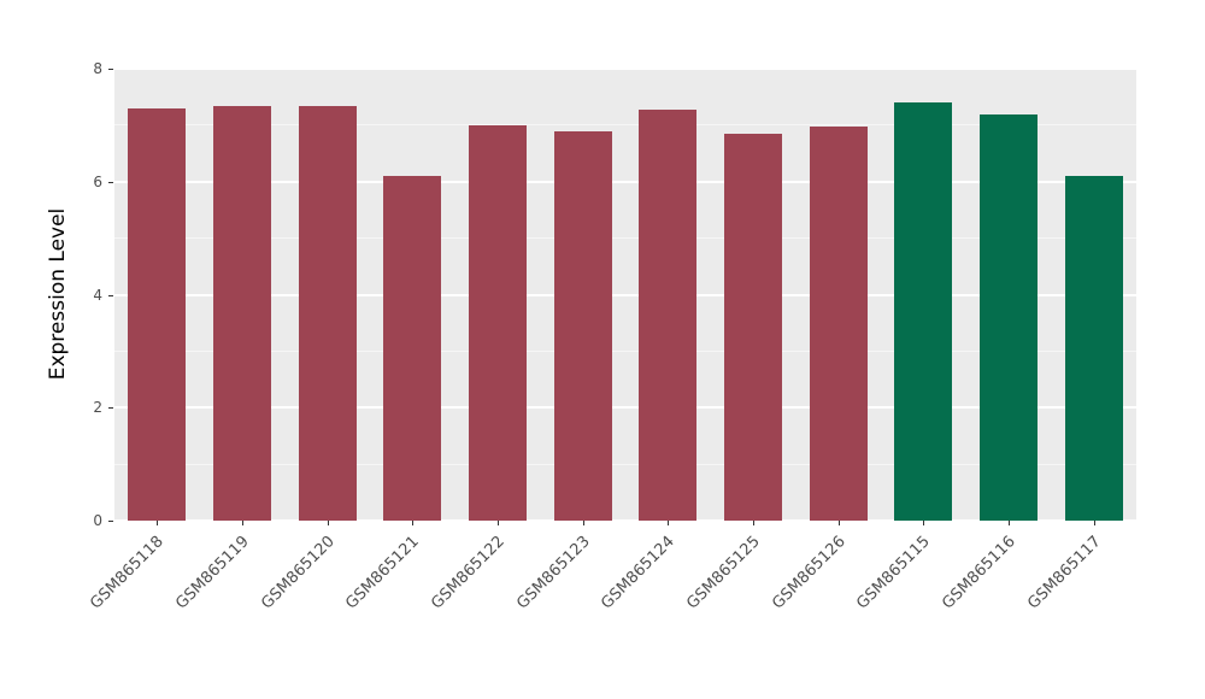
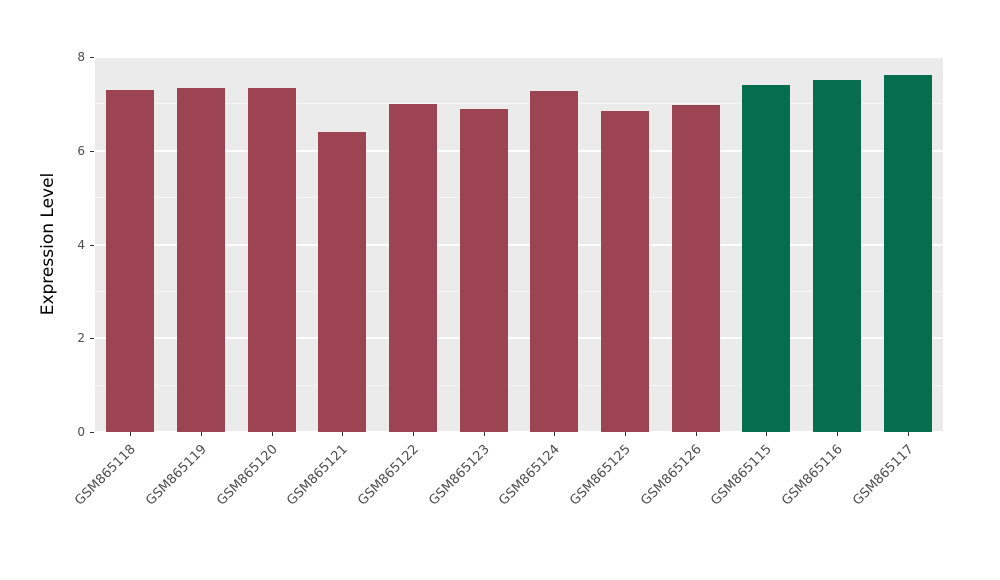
GSM865121: 6.1 -> 6.4
GSM865116: 7.2 -> 7.5
GSM865117: 6.1 -> 7.6
